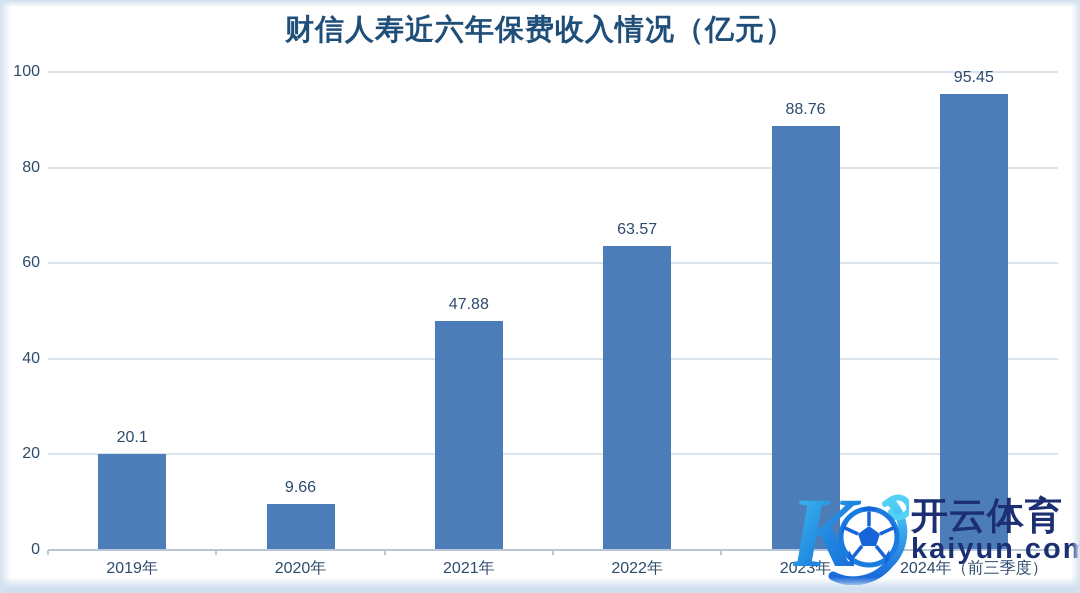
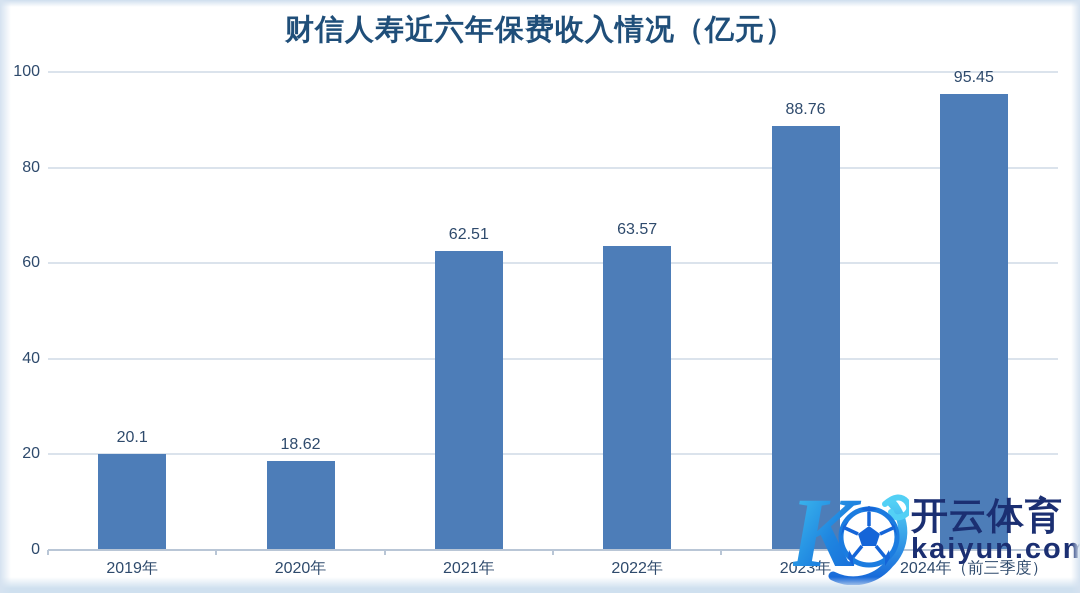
2020年: 9.66 -> 18.62
2021年: 47.88 -> 62.51
